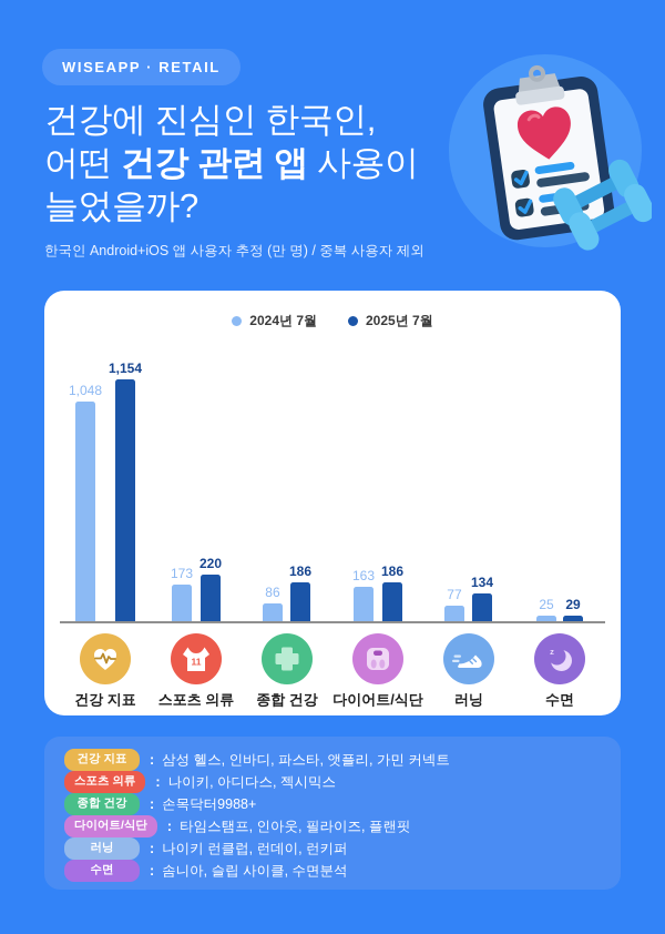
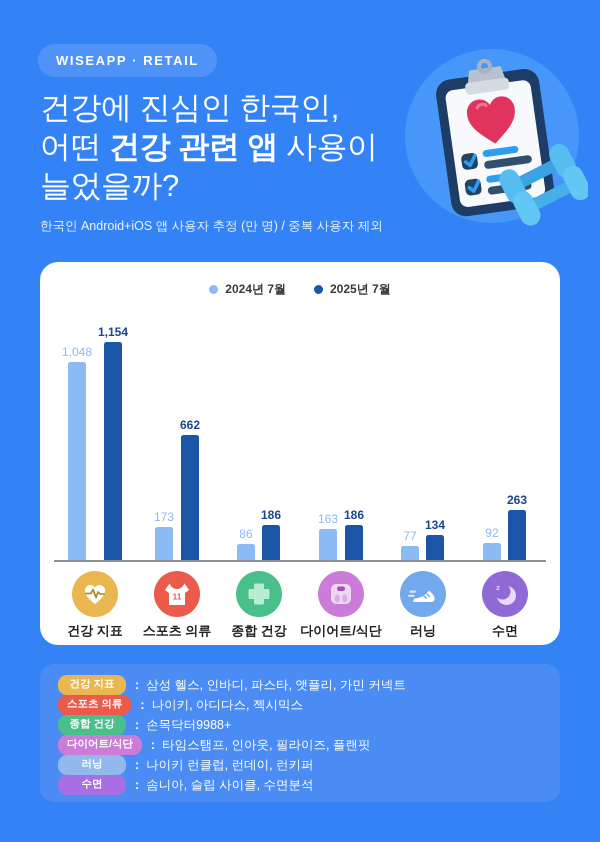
2025년 7월/스포츠 의류: 220 -> 662
2024년 7월/수면: 25 -> 92
2025년 7월/수면: 29 -> 263
